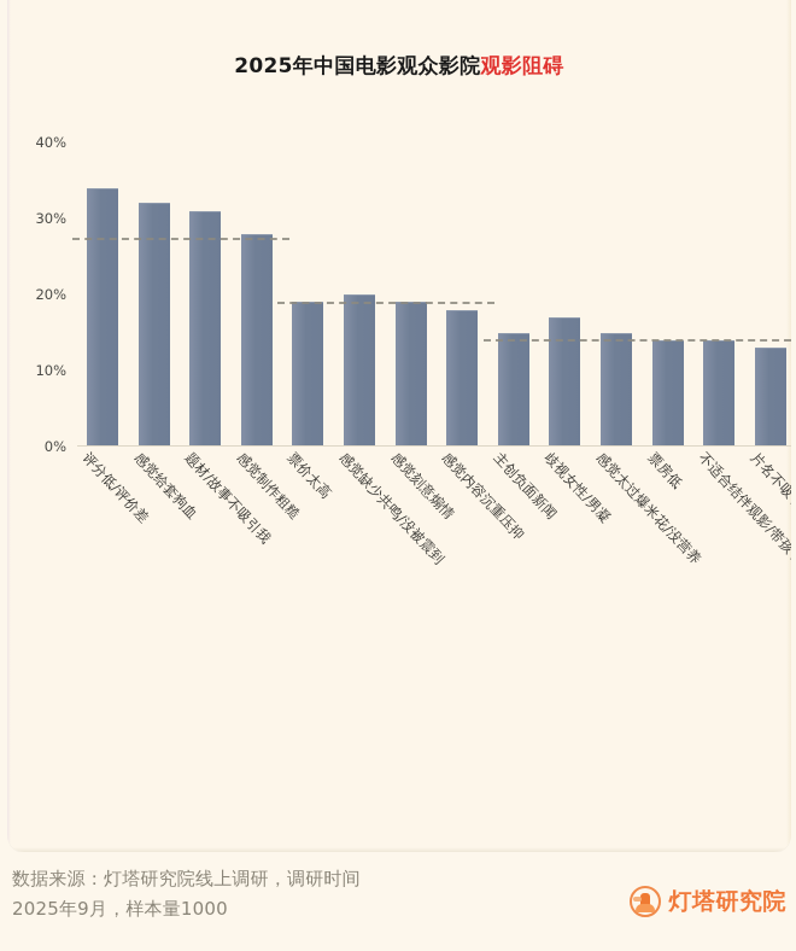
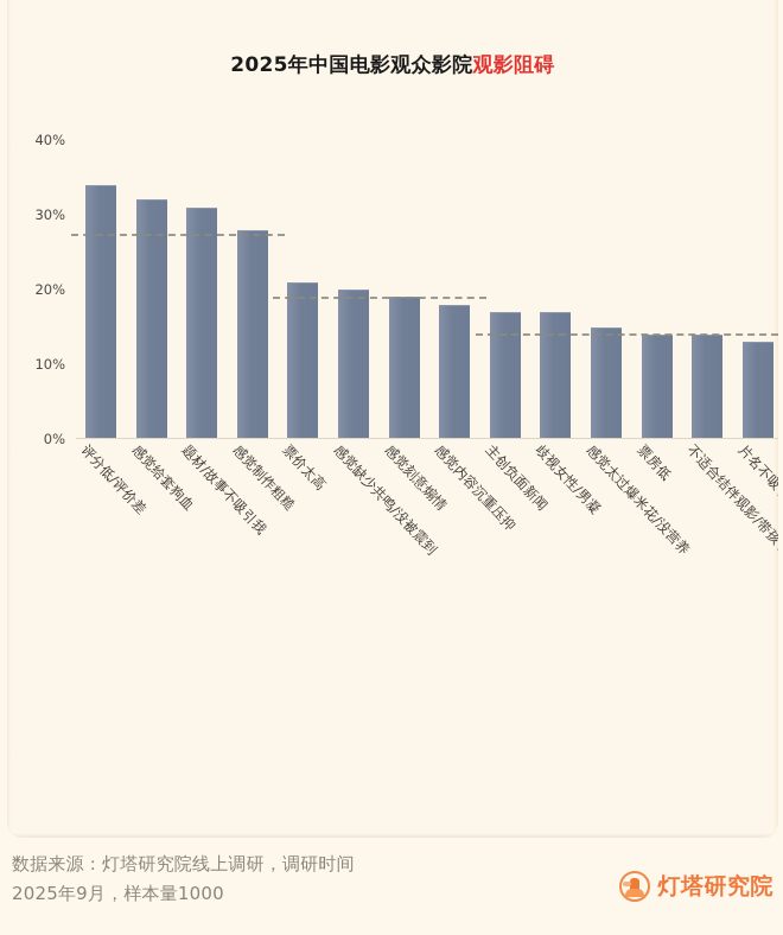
票价太高: 19% -> 21%
主创负面新闻: 15% -> 17%
